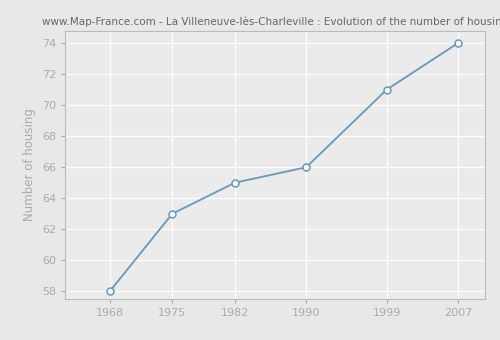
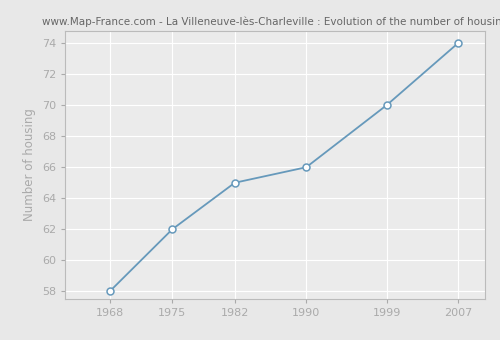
1975: 63 -> 62
1999: 71 -> 70
